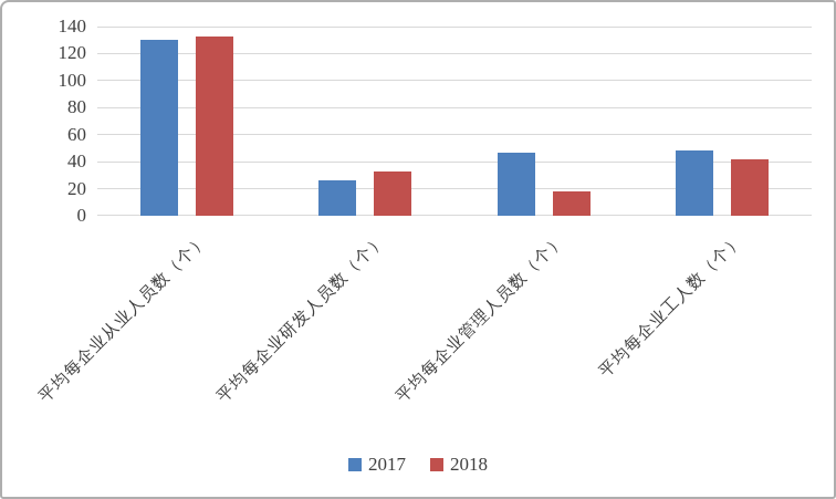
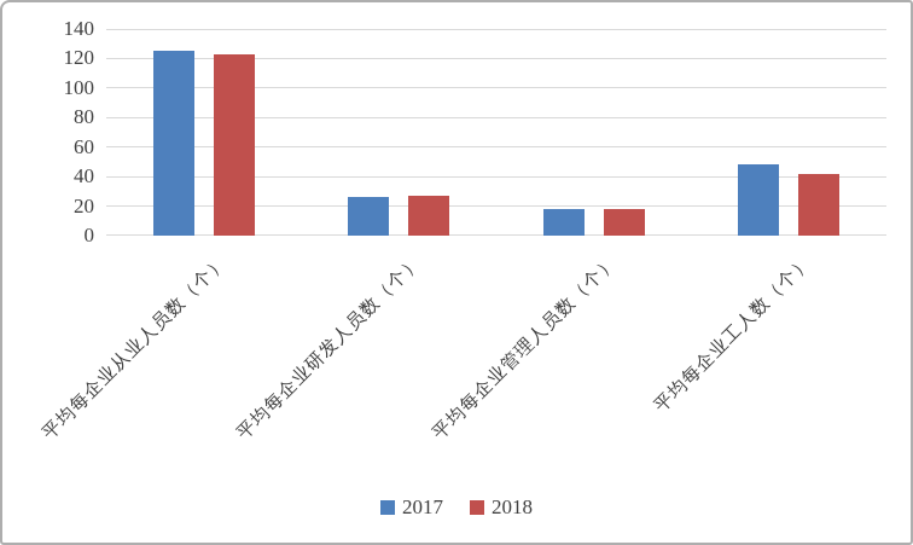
2017/平均每企业从业人员数（个）: 130 -> 125
2018/平均每企业从业人员数（个）: 133 -> 123
2018/平均每企业研发人员数（个）: 33 -> 27
2017/平均每企业管理人员数（个）: 47 -> 18
